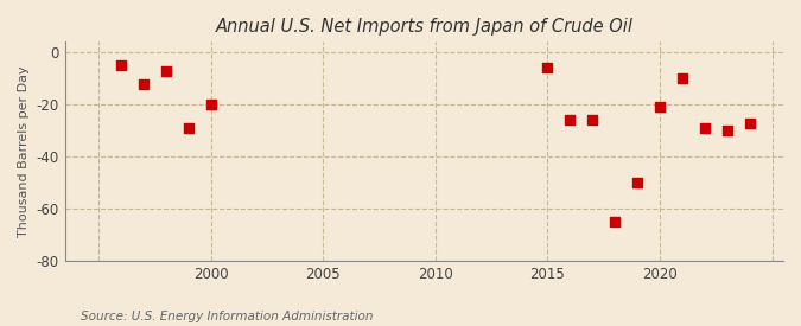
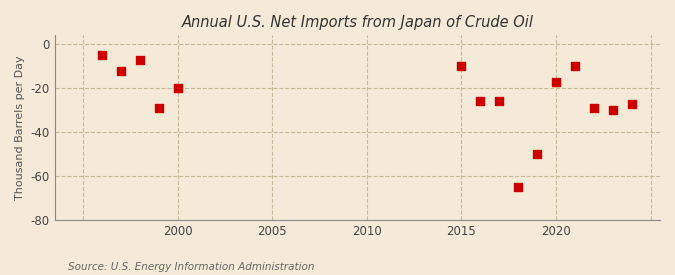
2015: -6 -> -10
2020: -21 -> -17
